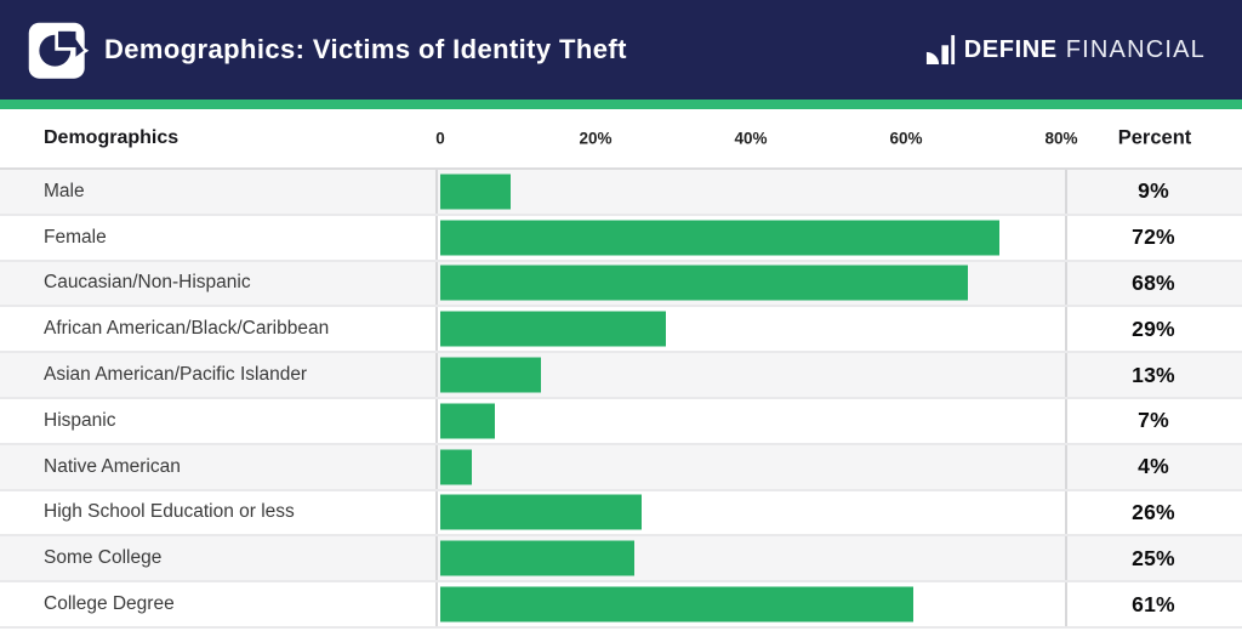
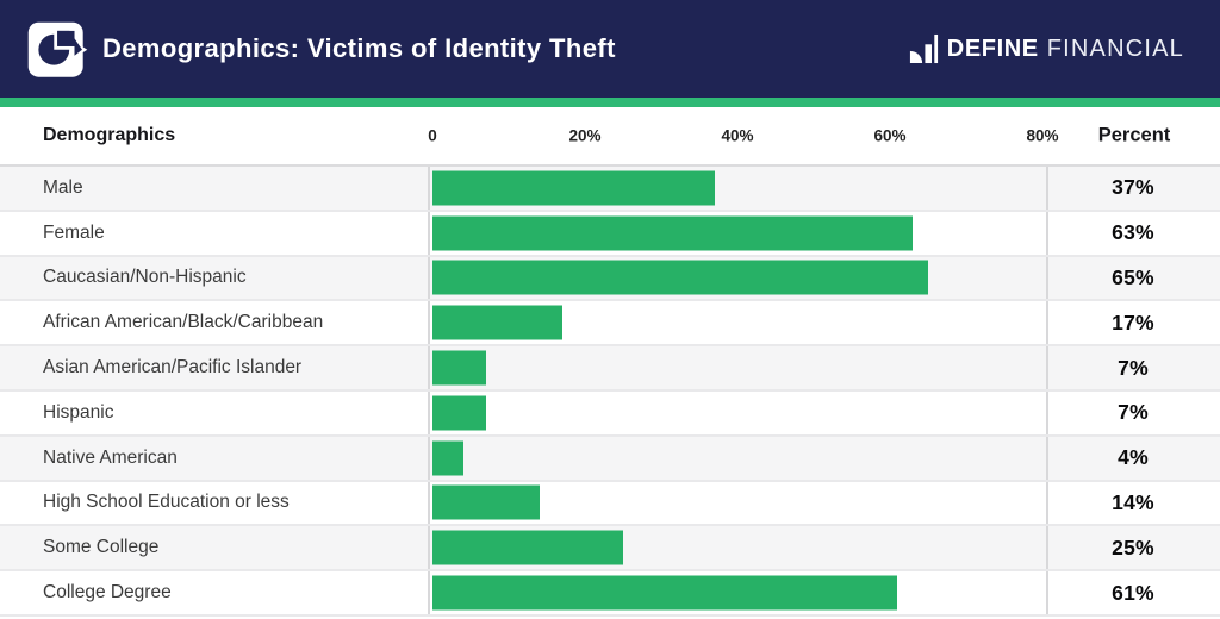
Male: 9% -> 37%
Female: 72% -> 63%
Caucasian/Non-Hispanic: 68% -> 65%
African American/Black/Caribbean: 29% -> 17%
Asian American/Pacific Islander: 13% -> 7%
High School Education or less: 26% -> 14%
